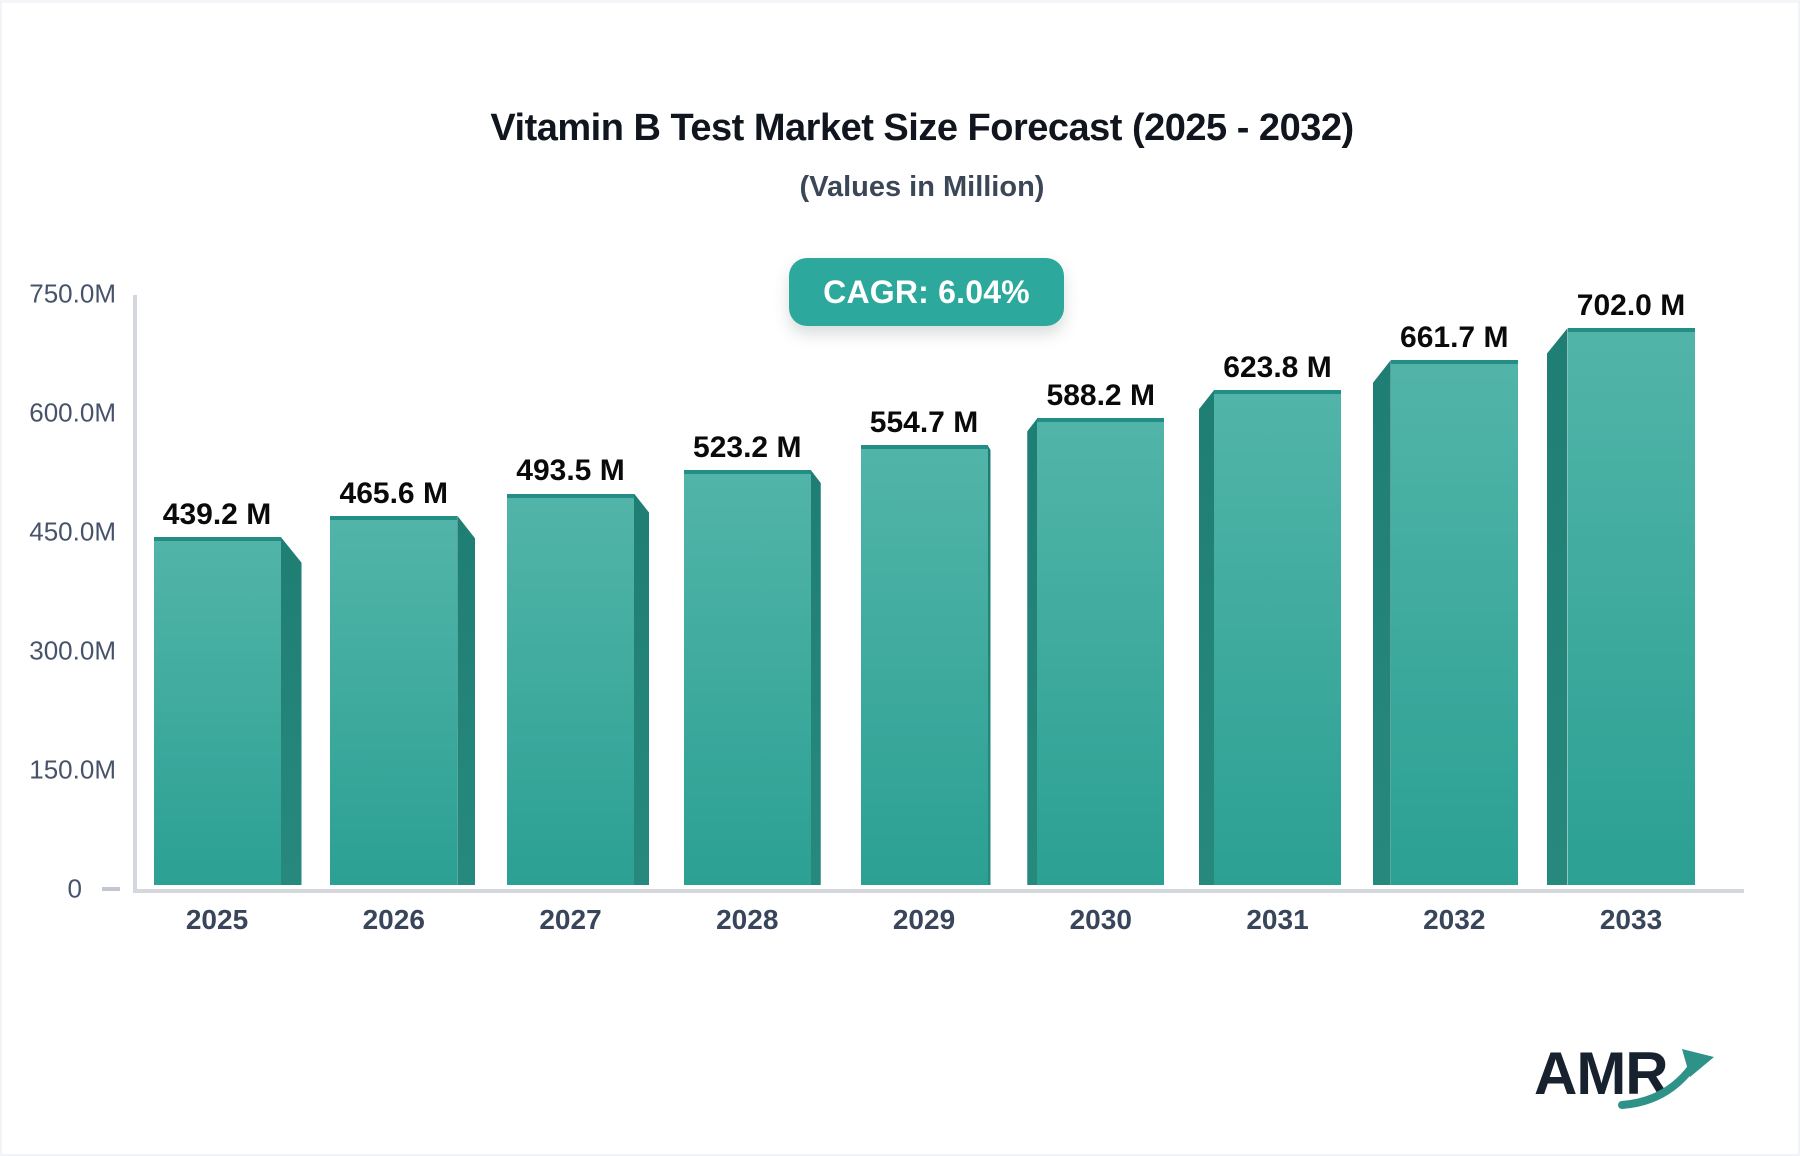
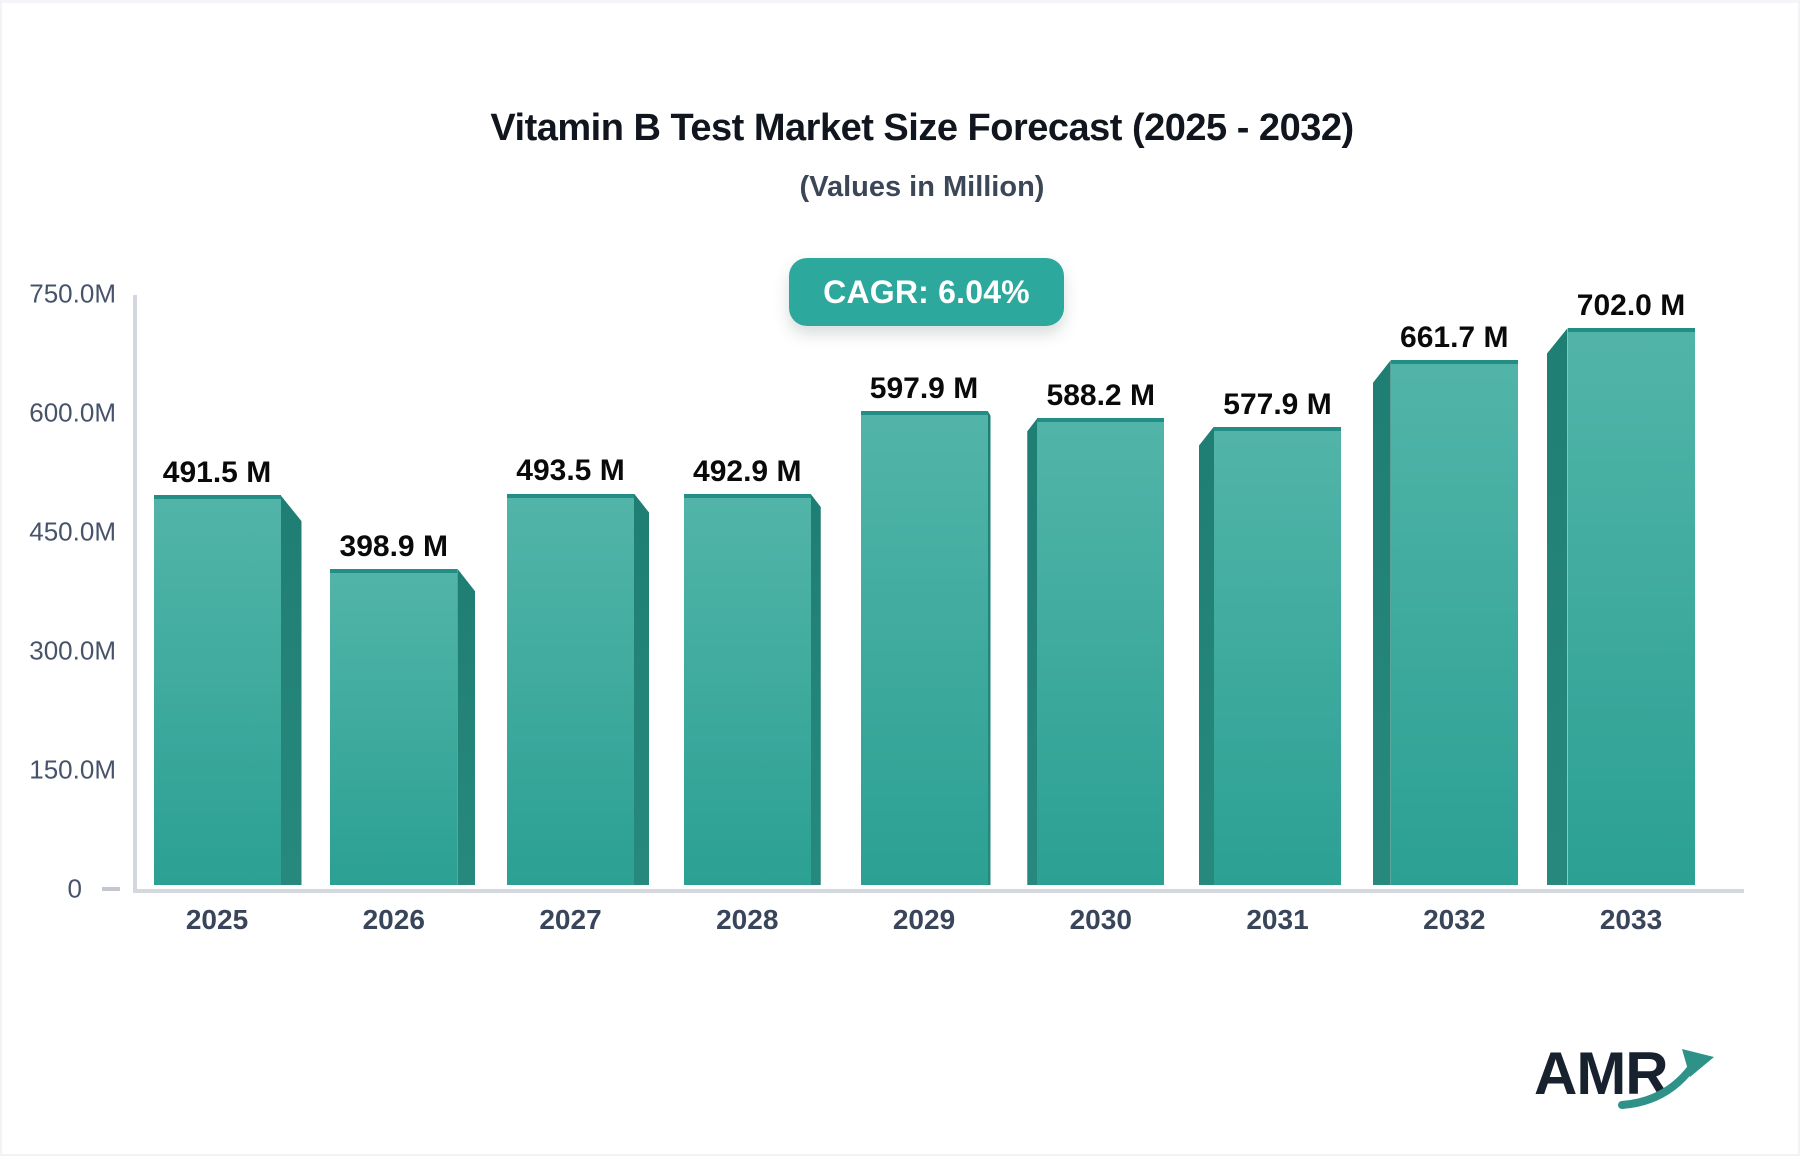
2025: 439.2 -> 491.5
2026: 465.6 -> 398.9
2028: 523.2 -> 492.9
2029: 554.7 -> 597.9
2031: 623.8 -> 577.9
